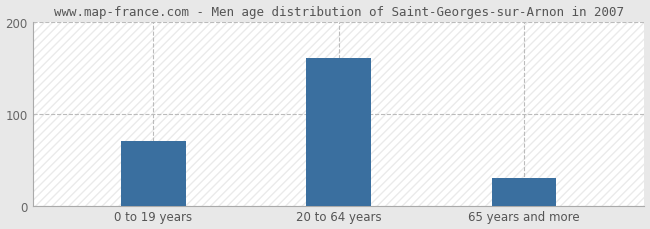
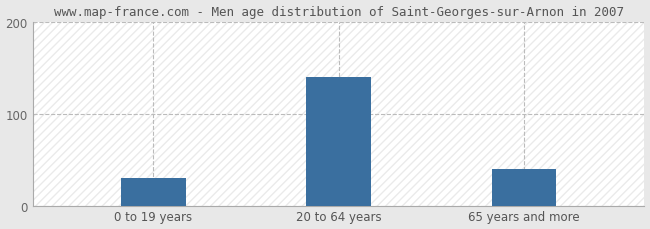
0 to 19 years: 70 -> 30
20 to 64 years: 160 -> 140
65 years and more: 30 -> 40
